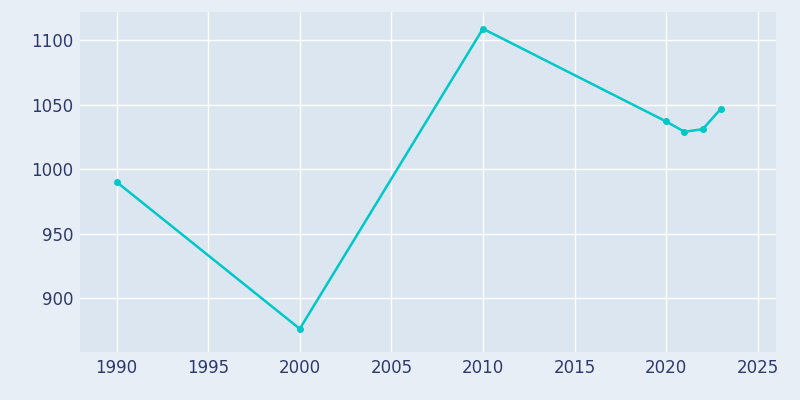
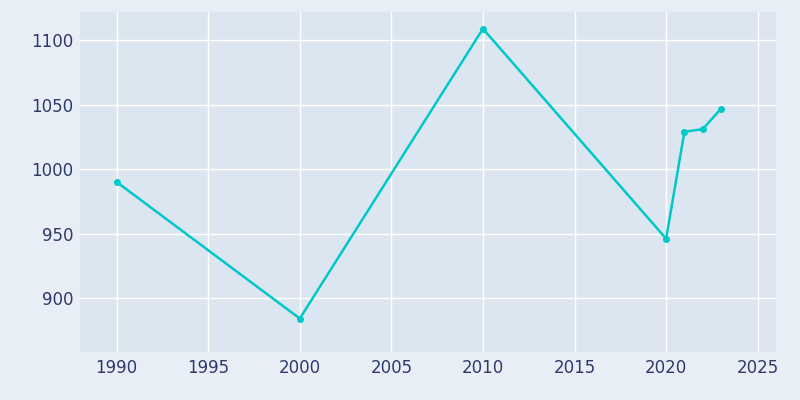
2000: 876 -> 884
2020: 1037 -> 946
